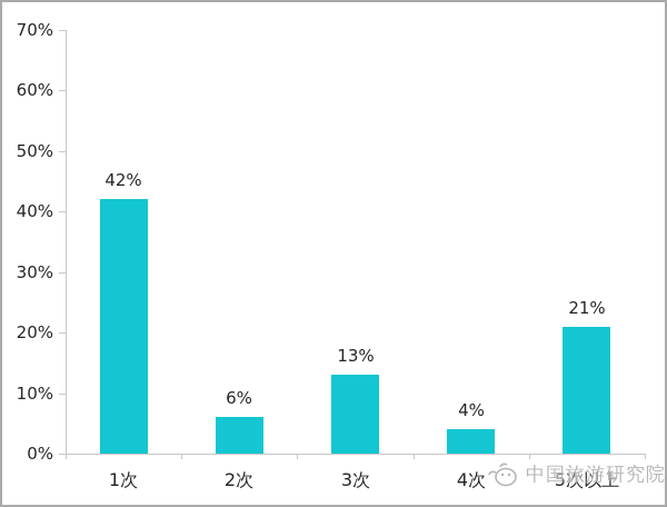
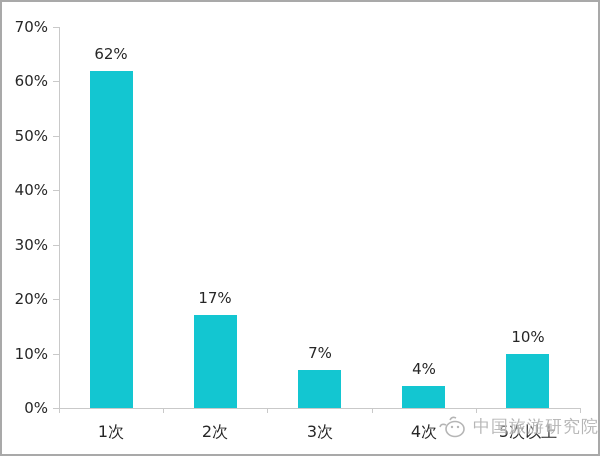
1次: 42% -> 62%
2次: 6% -> 17%
3次: 13% -> 7%
5次以上: 21% -> 10%
